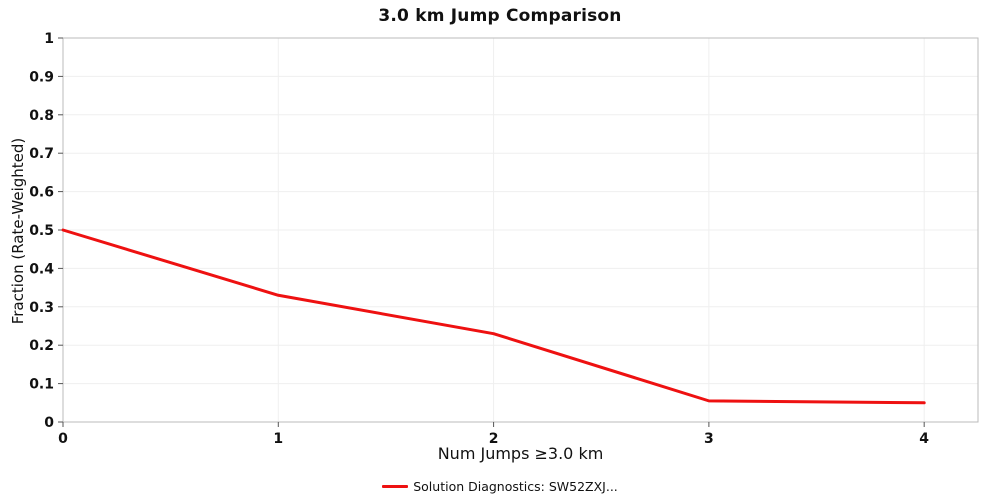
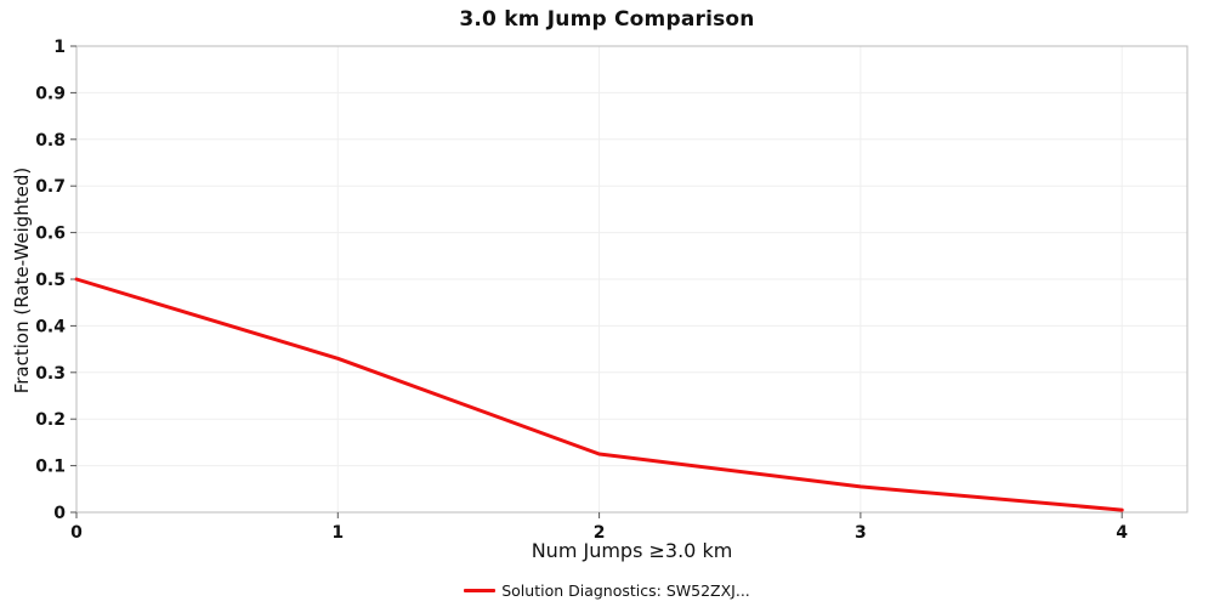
2: 0.23 -> 0.12
4: 0.05 -> 0.01
